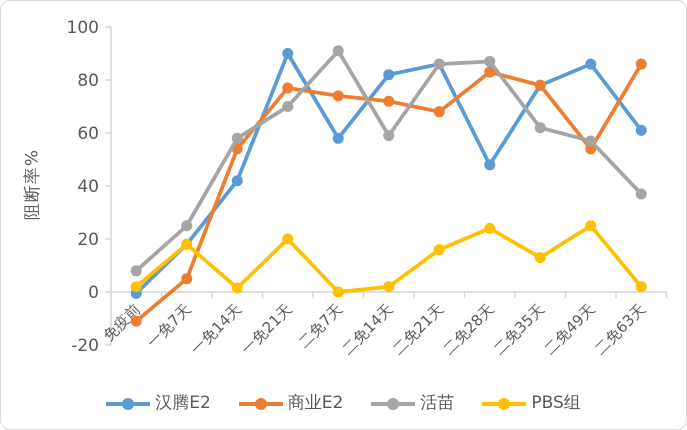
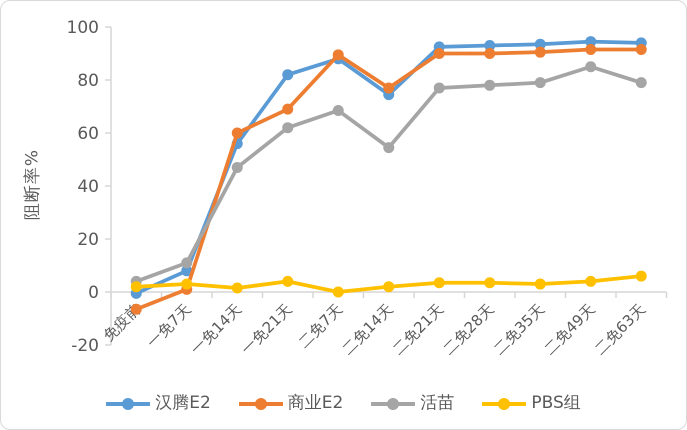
商业E2/免疫前: -11 -> -6
活苗/免疫前: 8 -> 4
汉腾E2/一免7天: 18 -> 8
商业E2/一免7天: 5 -> 1
活苗/一免7天: 25 -> 11
PBS组/一免7天: 18 -> 3
汉腾E2/一免14天: 42 -> 56
商业E2/一免14天: 54 -> 60
活苗/一免14天: 58 -> 47
汉腾E2/一免21天: 90 -> 82
商业E2/一免21天: 77 -> 69
活苗/一免21天: 70 -> 62
PBS组/一免21天: 20 -> 4
汉腾E2/二免7天: 58 -> 88
商业E2/二免7天: 74 -> 90
活苗/二免7天: 91 -> 68
汉腾E2/二免14天: 82 -> 74
商业E2/二免14天: 72 -> 77
活苗/二免14天: 59 -> 54
汉腾E2/二免21天: 86 -> 92
商业E2/二免21天: 68 -> 90
活苗/二免21天: 86 -> 77
PBS组/二免21天: 16 -> 4
汉腾E2/二免28天: 48 -> 93
商业E2/二免28天: 83 -> 90
活苗/二免28天: 87 -> 78
PBS组/二免28天: 24 -> 4
汉腾E2/二免35天: 78 -> 94
商业E2/二免35天: 78 -> 90
活苗/二免35天: 62 -> 79
PBS组/二免35天: 13 -> 3
汉腾E2/二免49天: 86 -> 94
商业E2/二免49天: 54 -> 92
活苗/二免49天: 57 -> 85
PBS组/二免49天: 25 -> 4
汉腾E2/二免63天: 61 -> 94
商业E2/二免63天: 86 -> 92
活苗/二免63天: 37 -> 79
PBS组/二免63天: 2 -> 6
